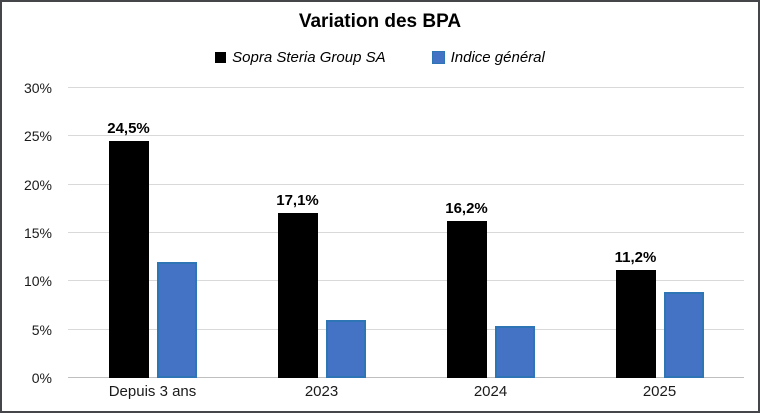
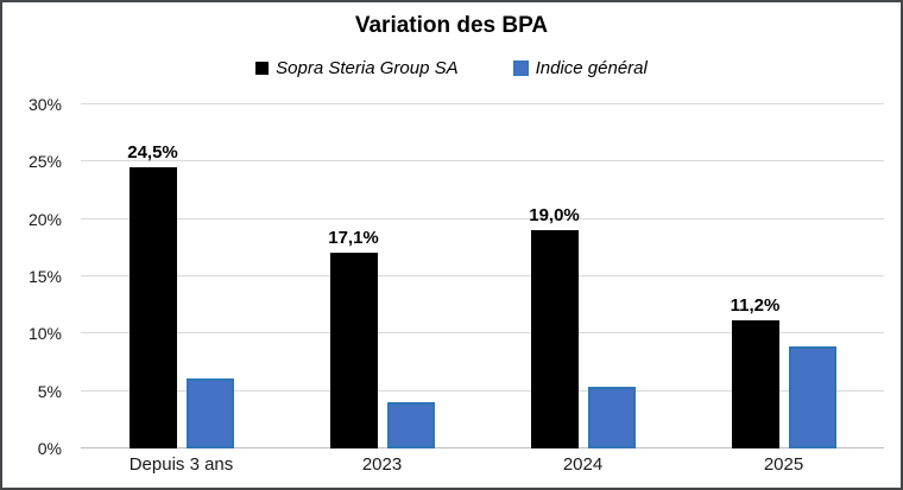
Indice général/Depuis 3 ans: 12% -> 6%
Indice général/2023: 6% -> 4%
Sopra Steria Group SA/2024: 16,2% -> 19,0%
